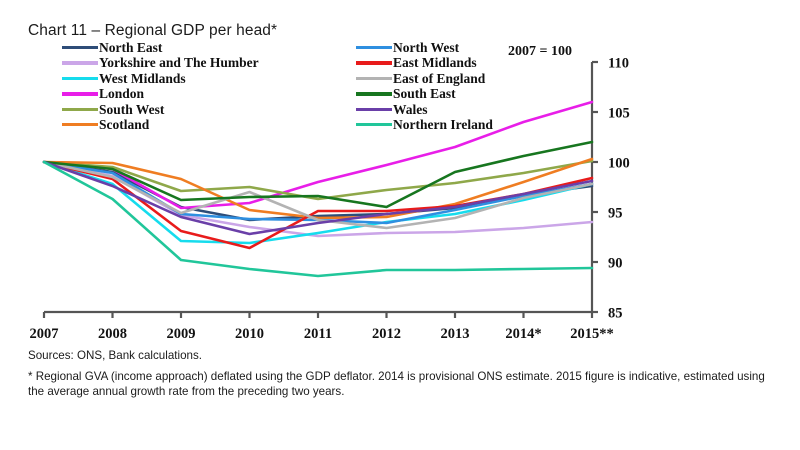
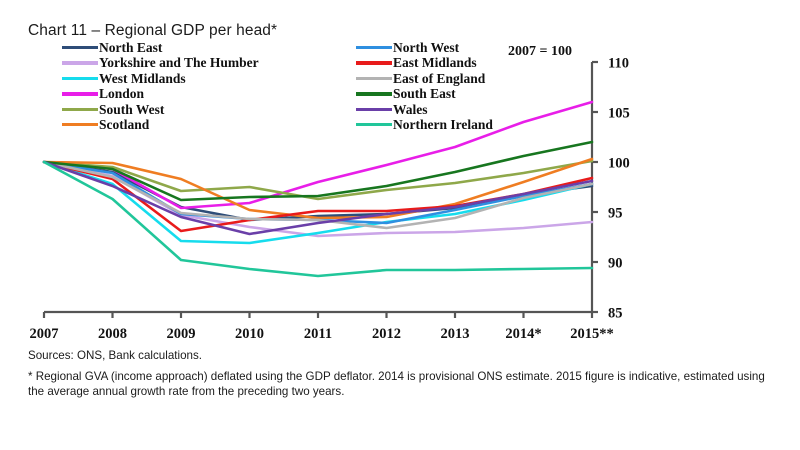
East Midlands/2010: 91.4 -> 94.2
East of England/2010: 97.0 -> 94.3
South East/2012: 95.5 -> 97.6
